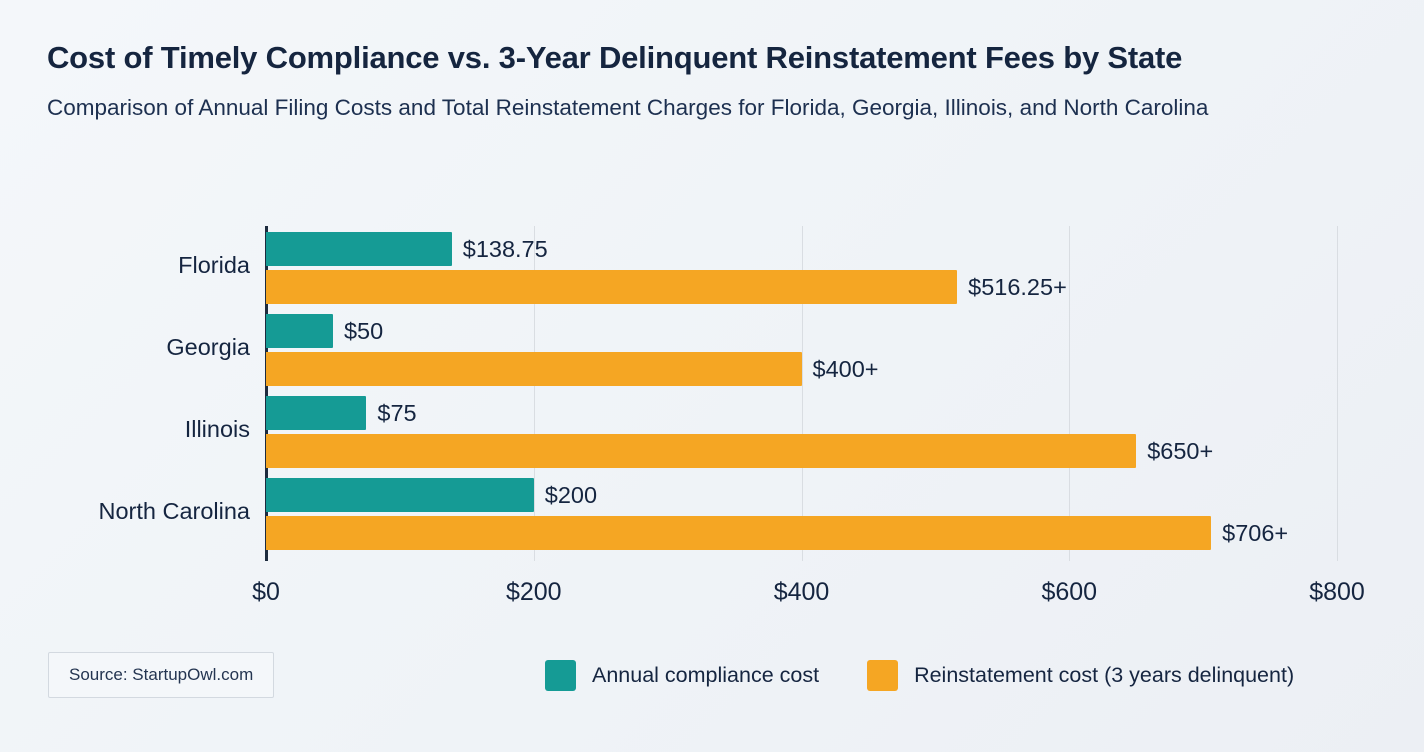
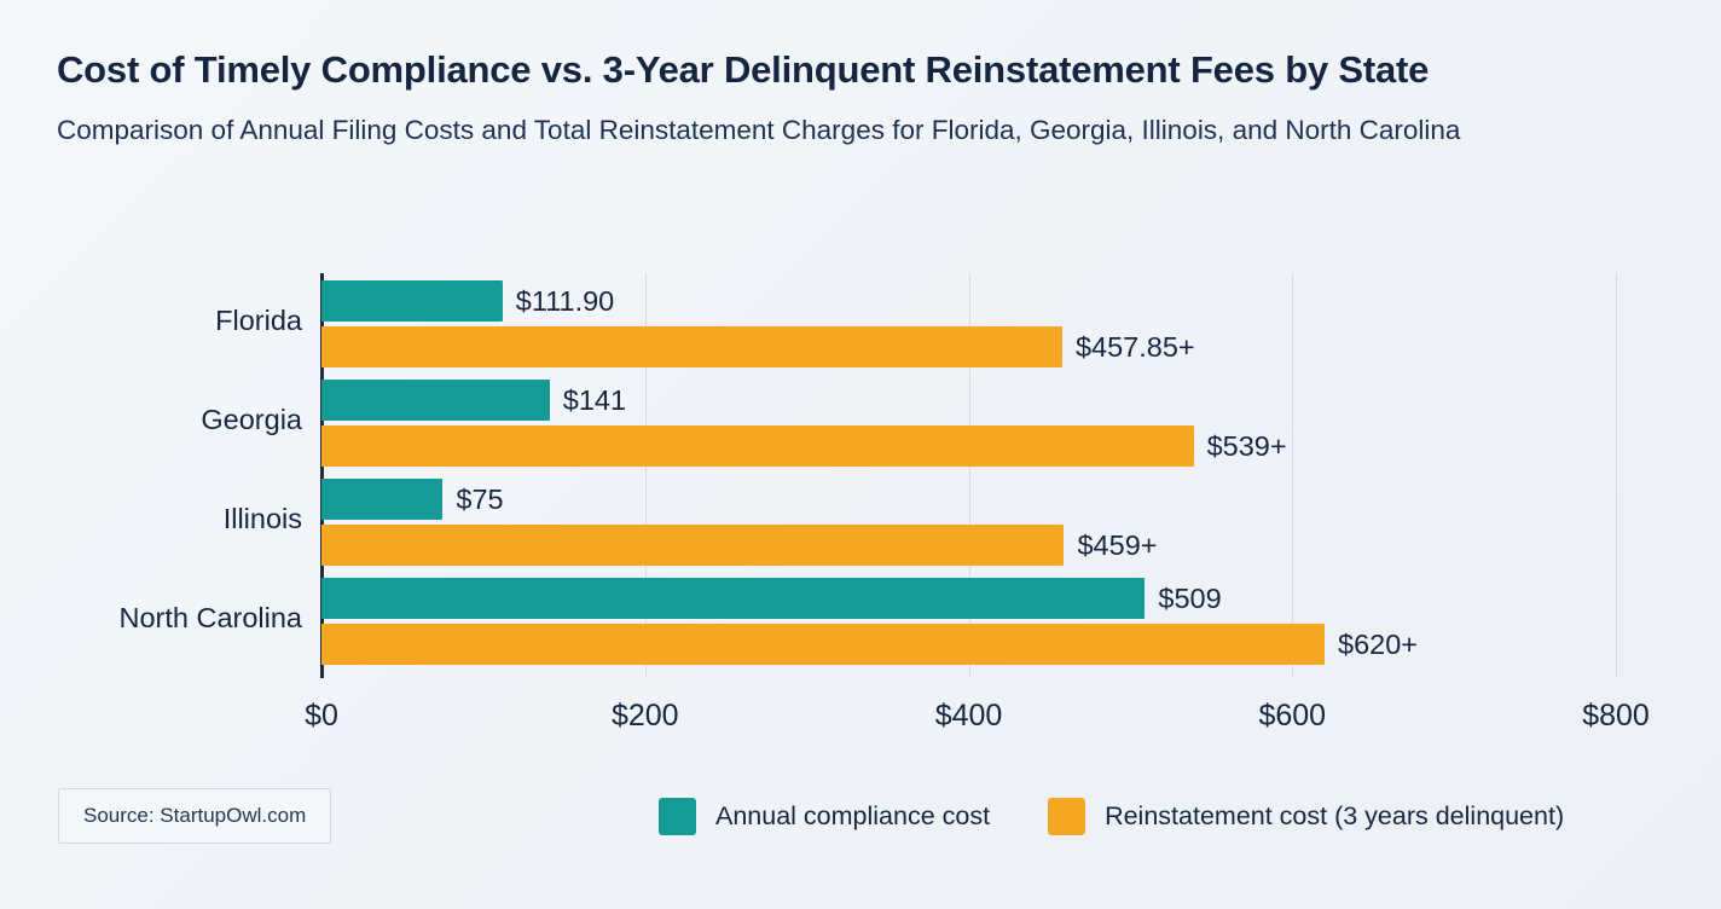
Annual compliance cost/Florida: $138.75 -> $111.90
Reinstatement cost (3 years delinquent)/Florida: 516.25 -> 457.85
Annual compliance cost/Georgia: $50 -> $141
Reinstatement cost (3 years delinquent)/Georgia: 400 -> 539
Reinstatement cost (3 years delinquent)/Illinois: 650 -> 459
Annual compliance cost/North Carolina: $200 -> $509
Reinstatement cost (3 years delinquent)/North Carolina: 706 -> 620
